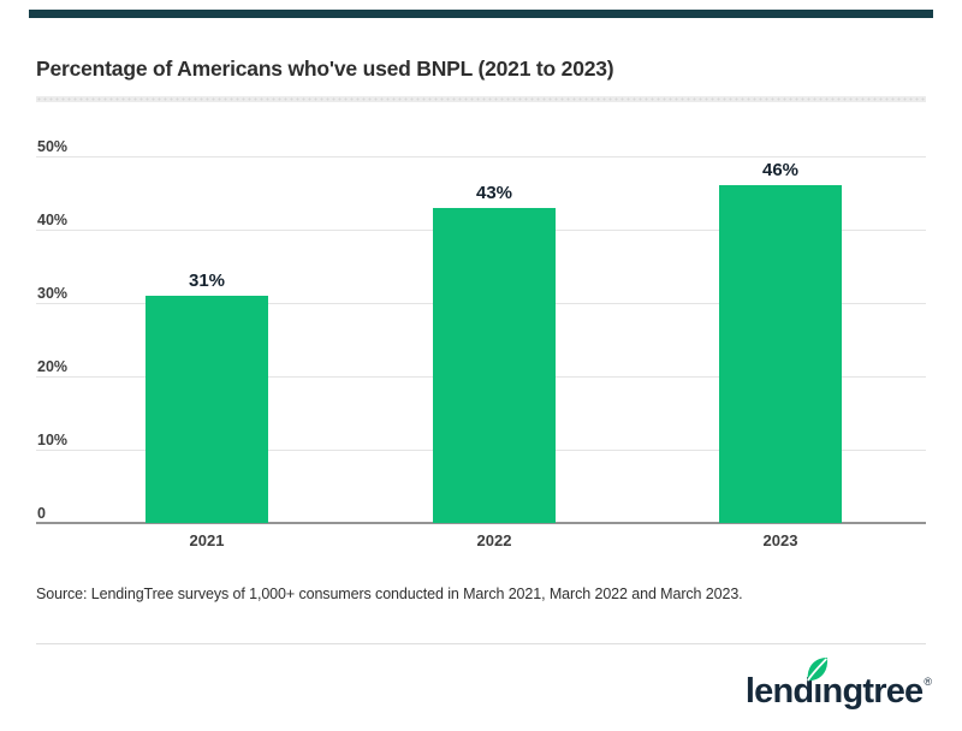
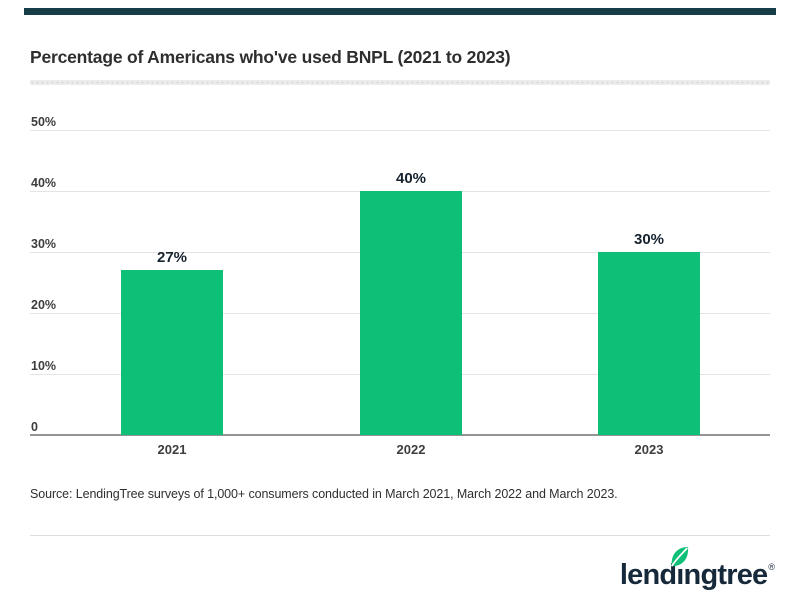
2021: 31% -> 27%
2022: 43% -> 40%
2023: 46% -> 30%
